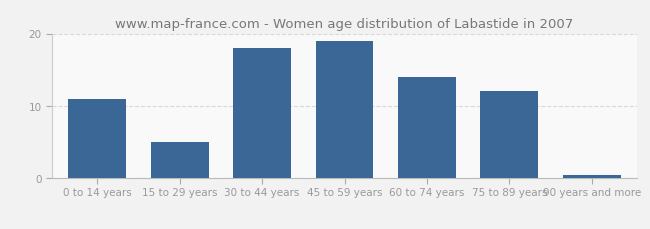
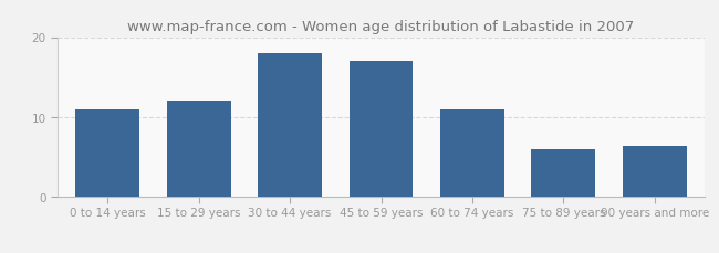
15 to 29 years: 5.0 -> 12.0
45 to 59 years: 19.0 -> 17.0
60 to 74 years: 14.0 -> 11.0
75 to 89 years: 12.0 -> 6.0
90 years and more: 0.5 -> 6.4
